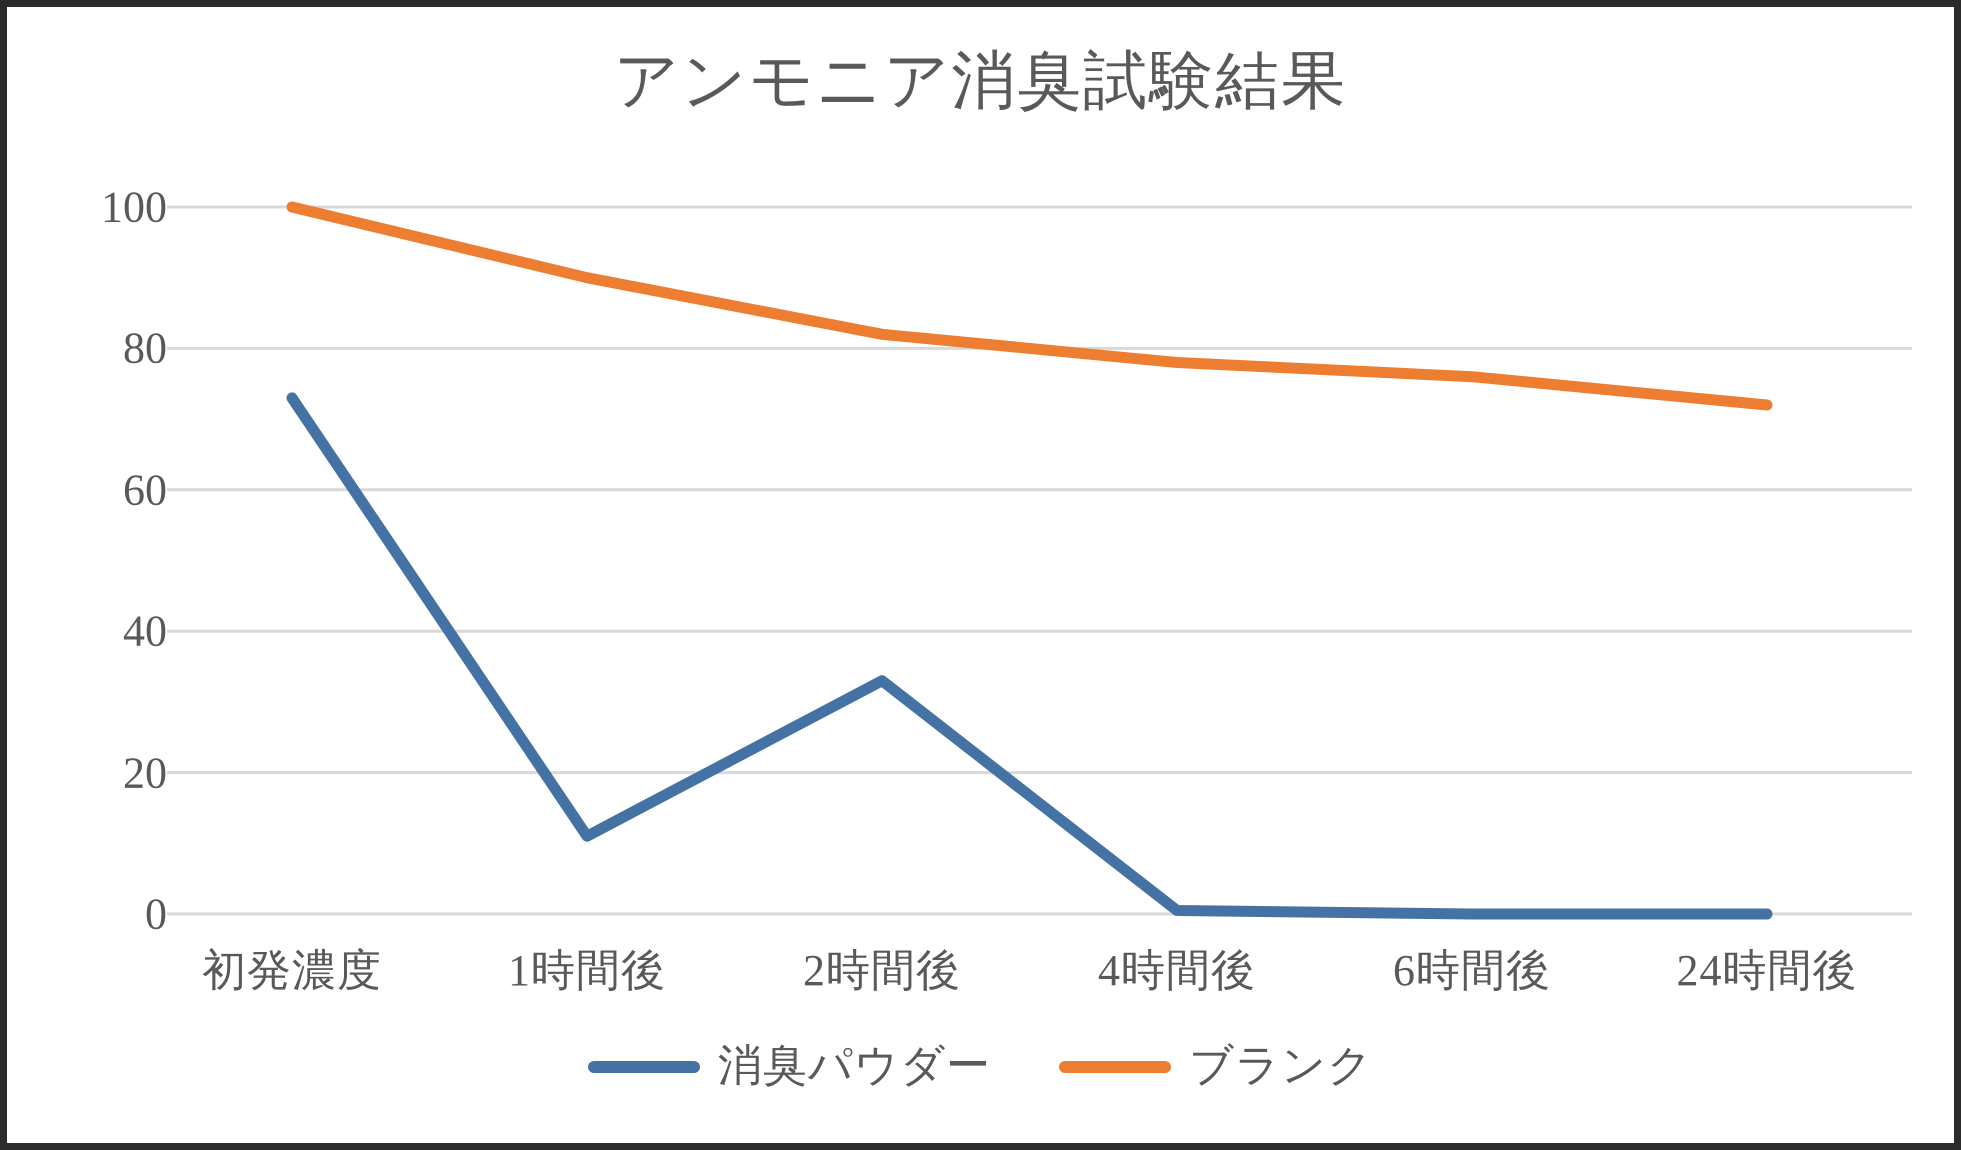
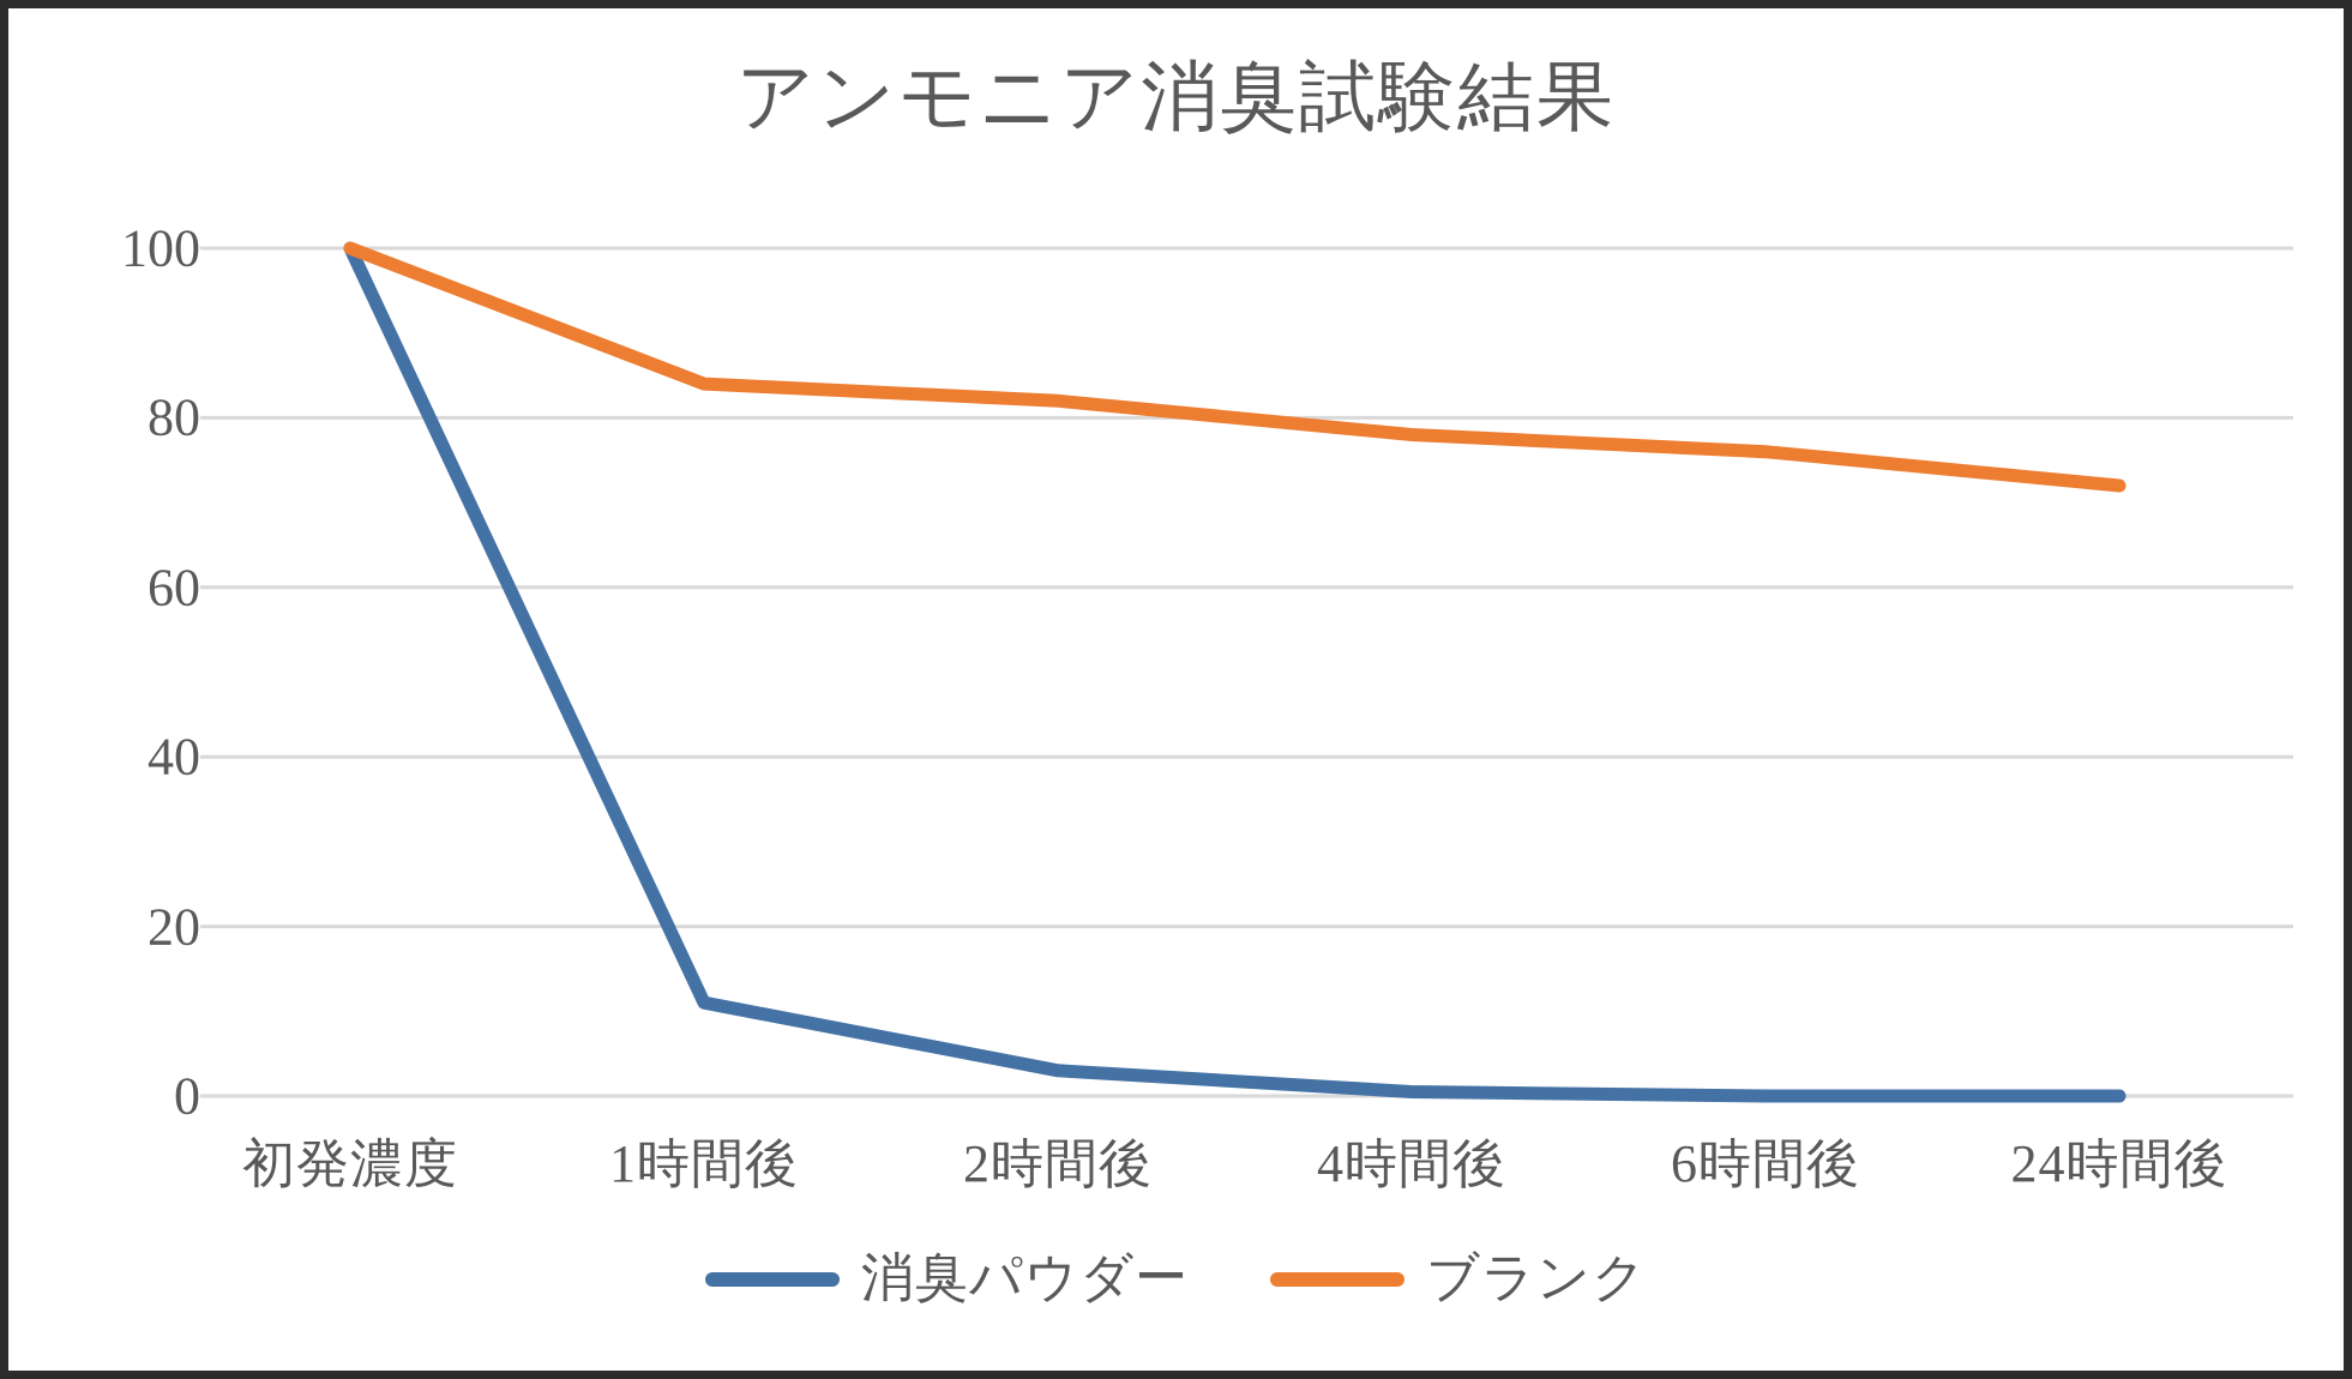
消臭パウダー/初発濃度: 73 -> 100
ブランク/1時間後: 90 -> 84
消臭パウダー/2時間後: 33 -> 3
